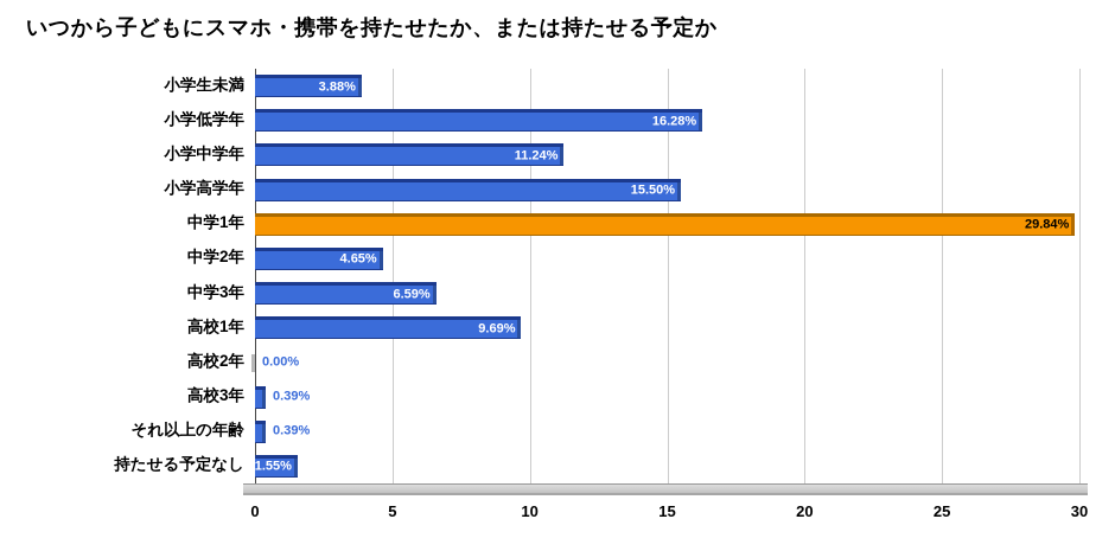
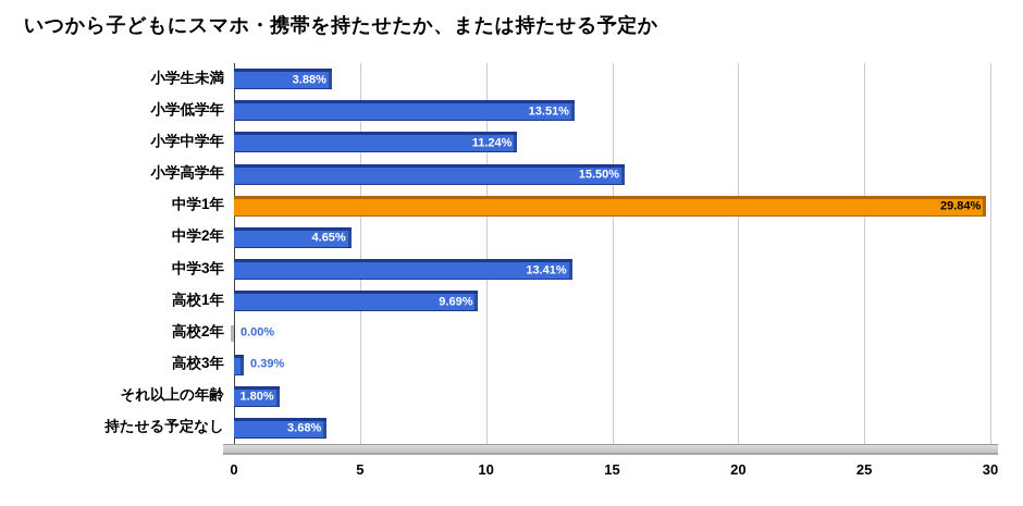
小学低学年: 16.28% -> 13.51%
中学3年: 6.59% -> 13.41%
それ以上の年齢: 0.39% -> 1.80%
持たせる予定なし: 1.55% -> 3.68%
